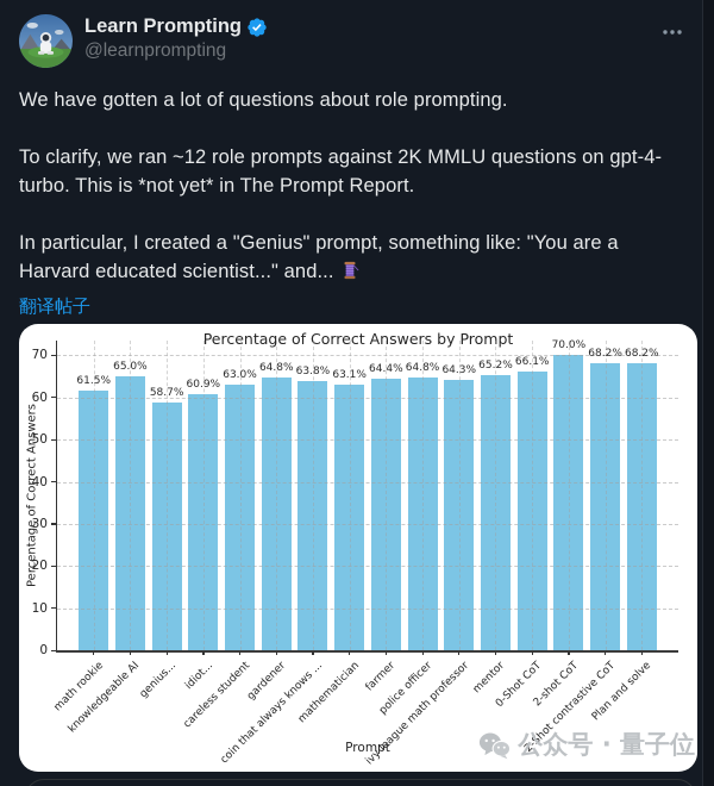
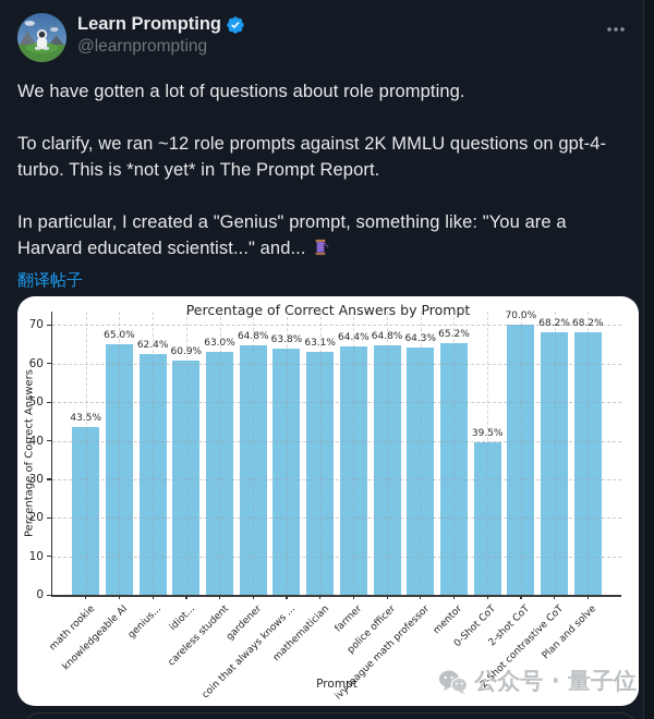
math rookie: 61.5% -> 43.5%
genius...: 58.7% -> 62.4%
0-Shot CoT: 66.1% -> 39.5%
